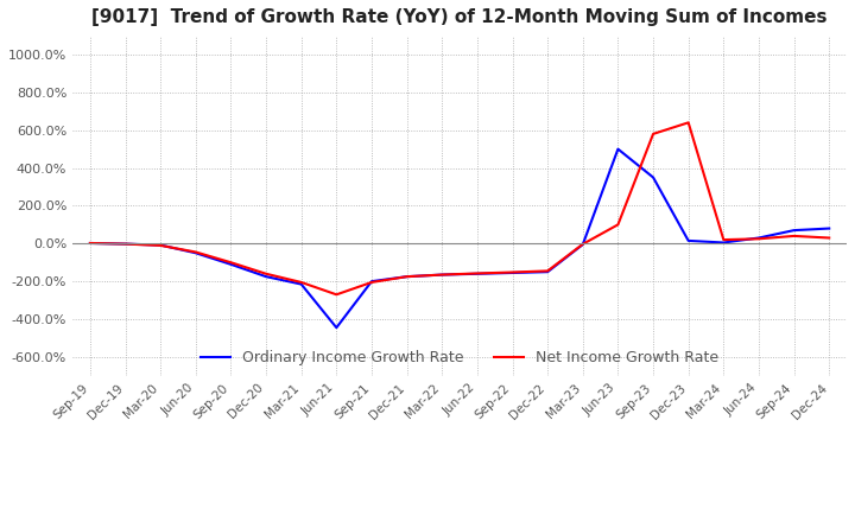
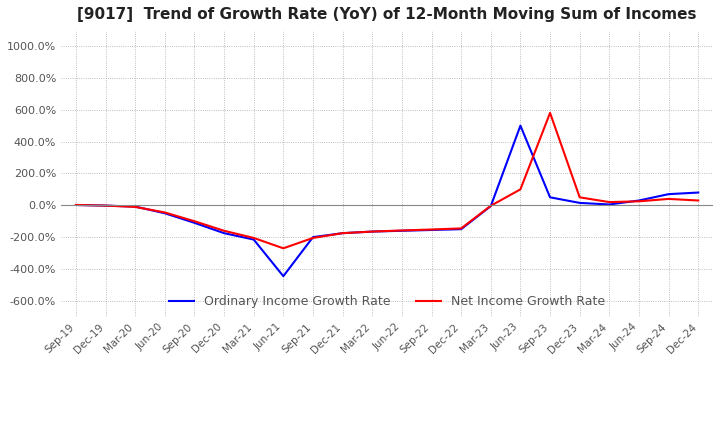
Ordinary Income Growth Rate/Sep-23: 350% -> 50%
Net Income Growth Rate/Dec-23: 640% -> 50%
